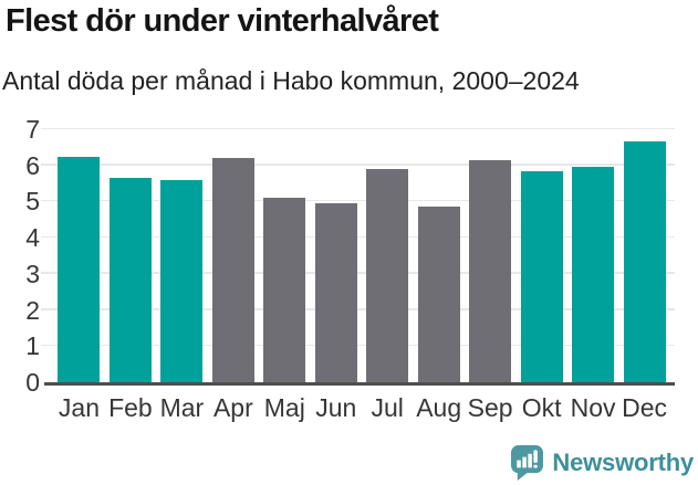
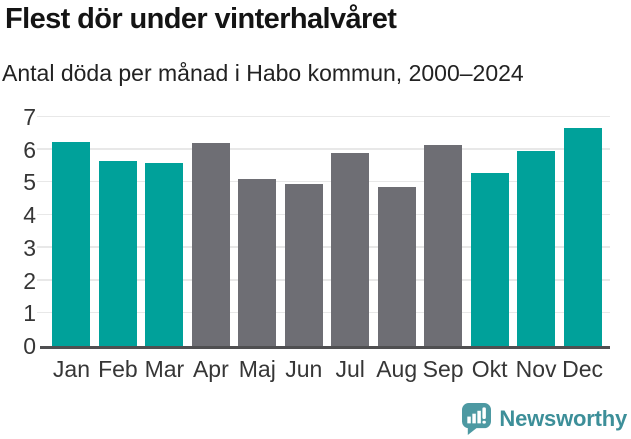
Okt: 5.8 -> 5.3
